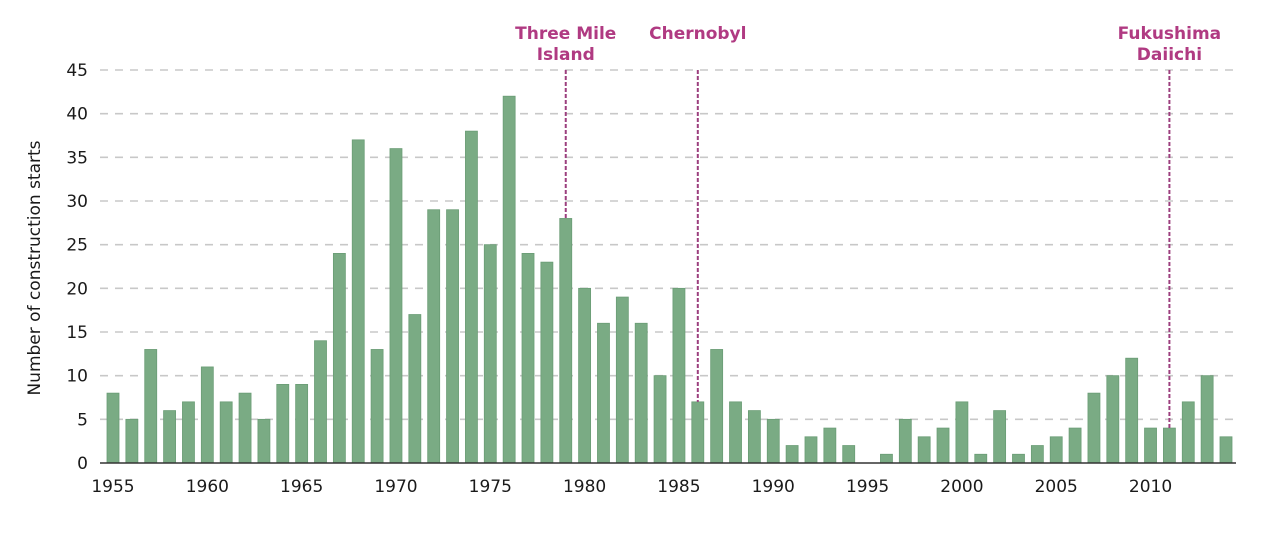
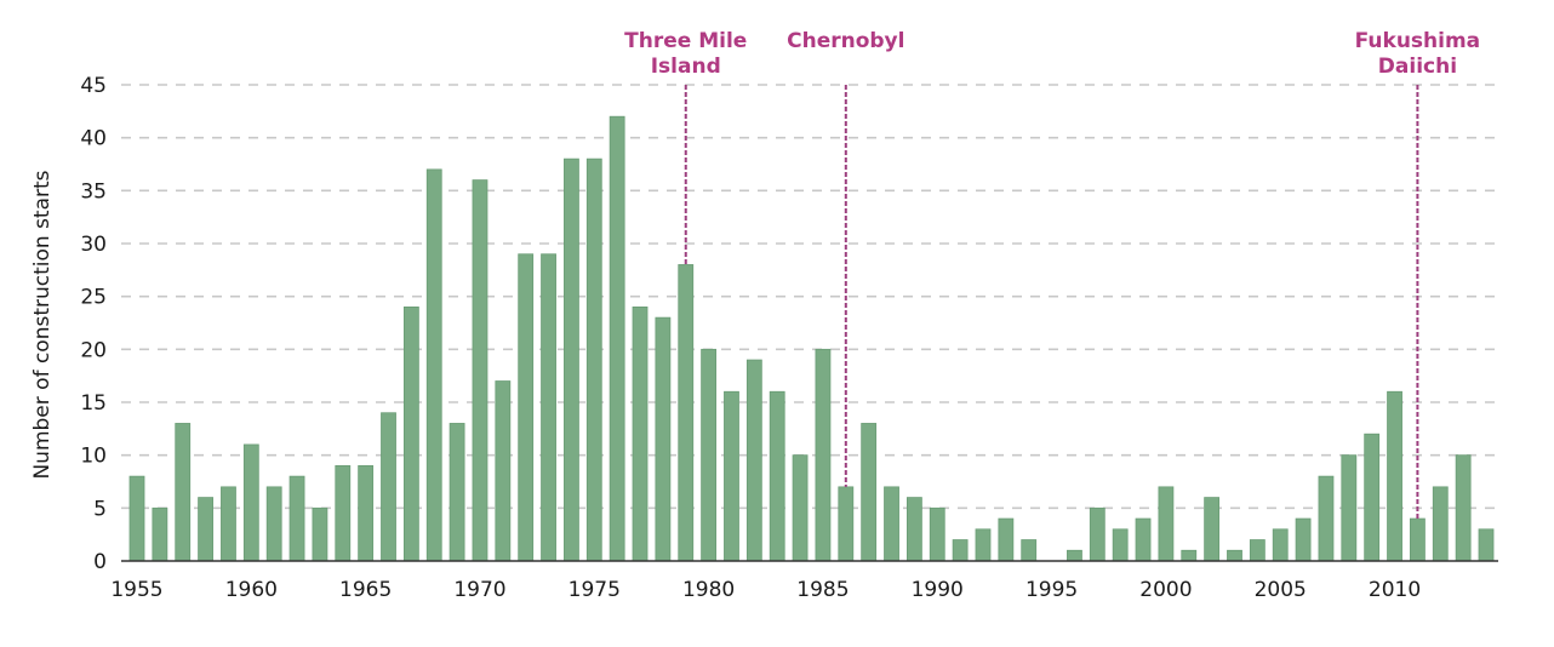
1975: 25 -> 38
2010: 4 -> 16
